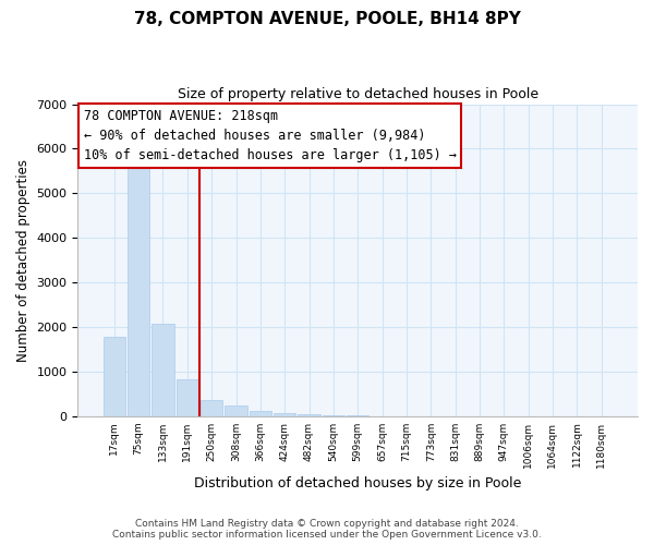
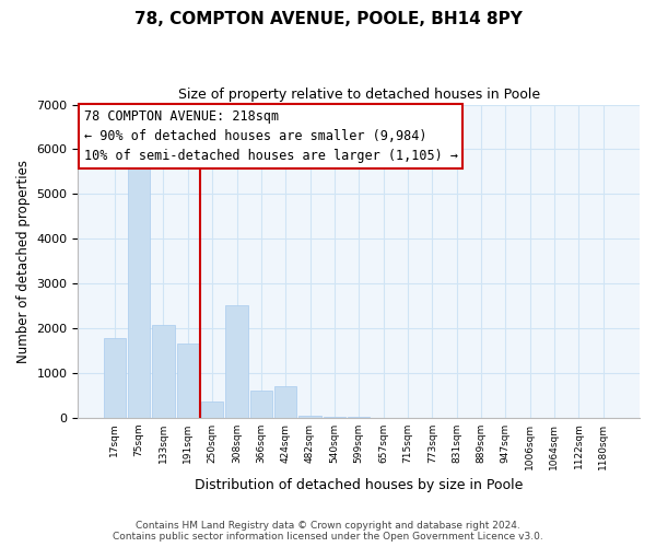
191sqm: 820 -> 1650
308sqm: 230 -> 2500
366sqm: 110 -> 600
424sqm: 60 -> 700
